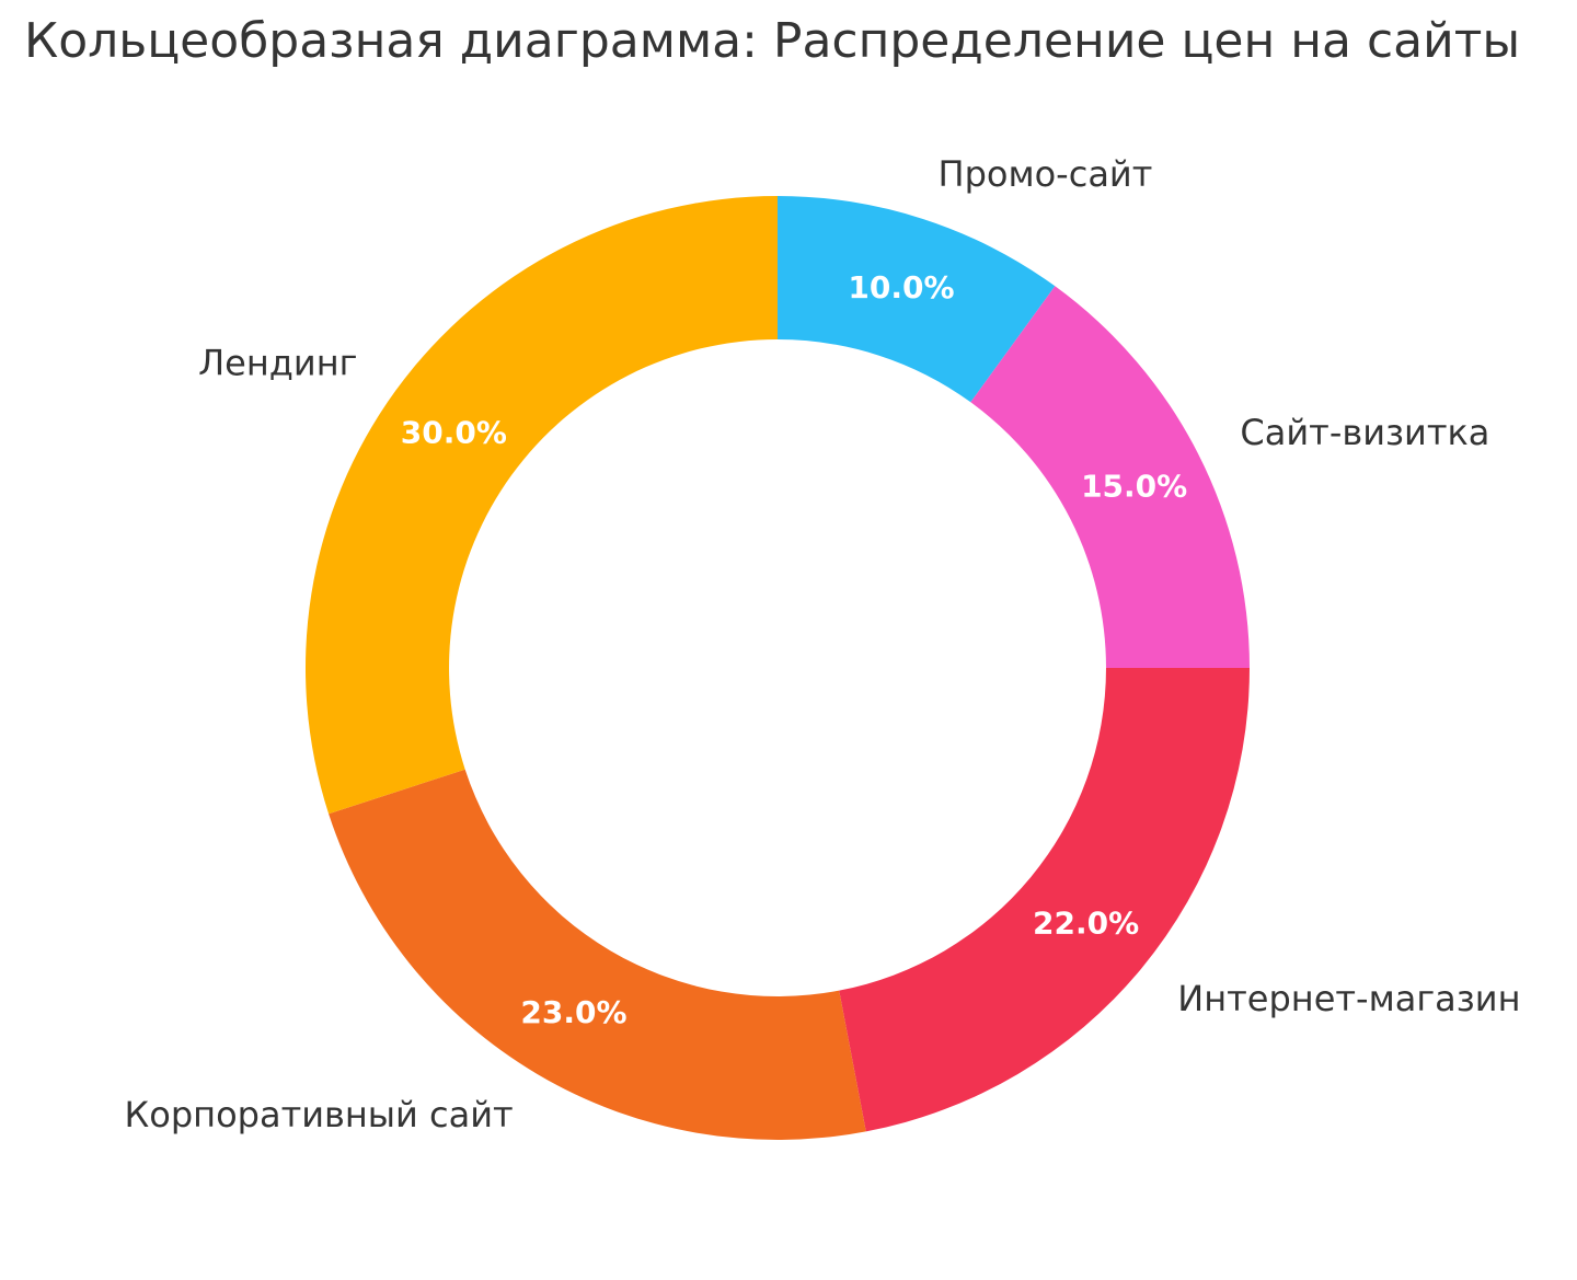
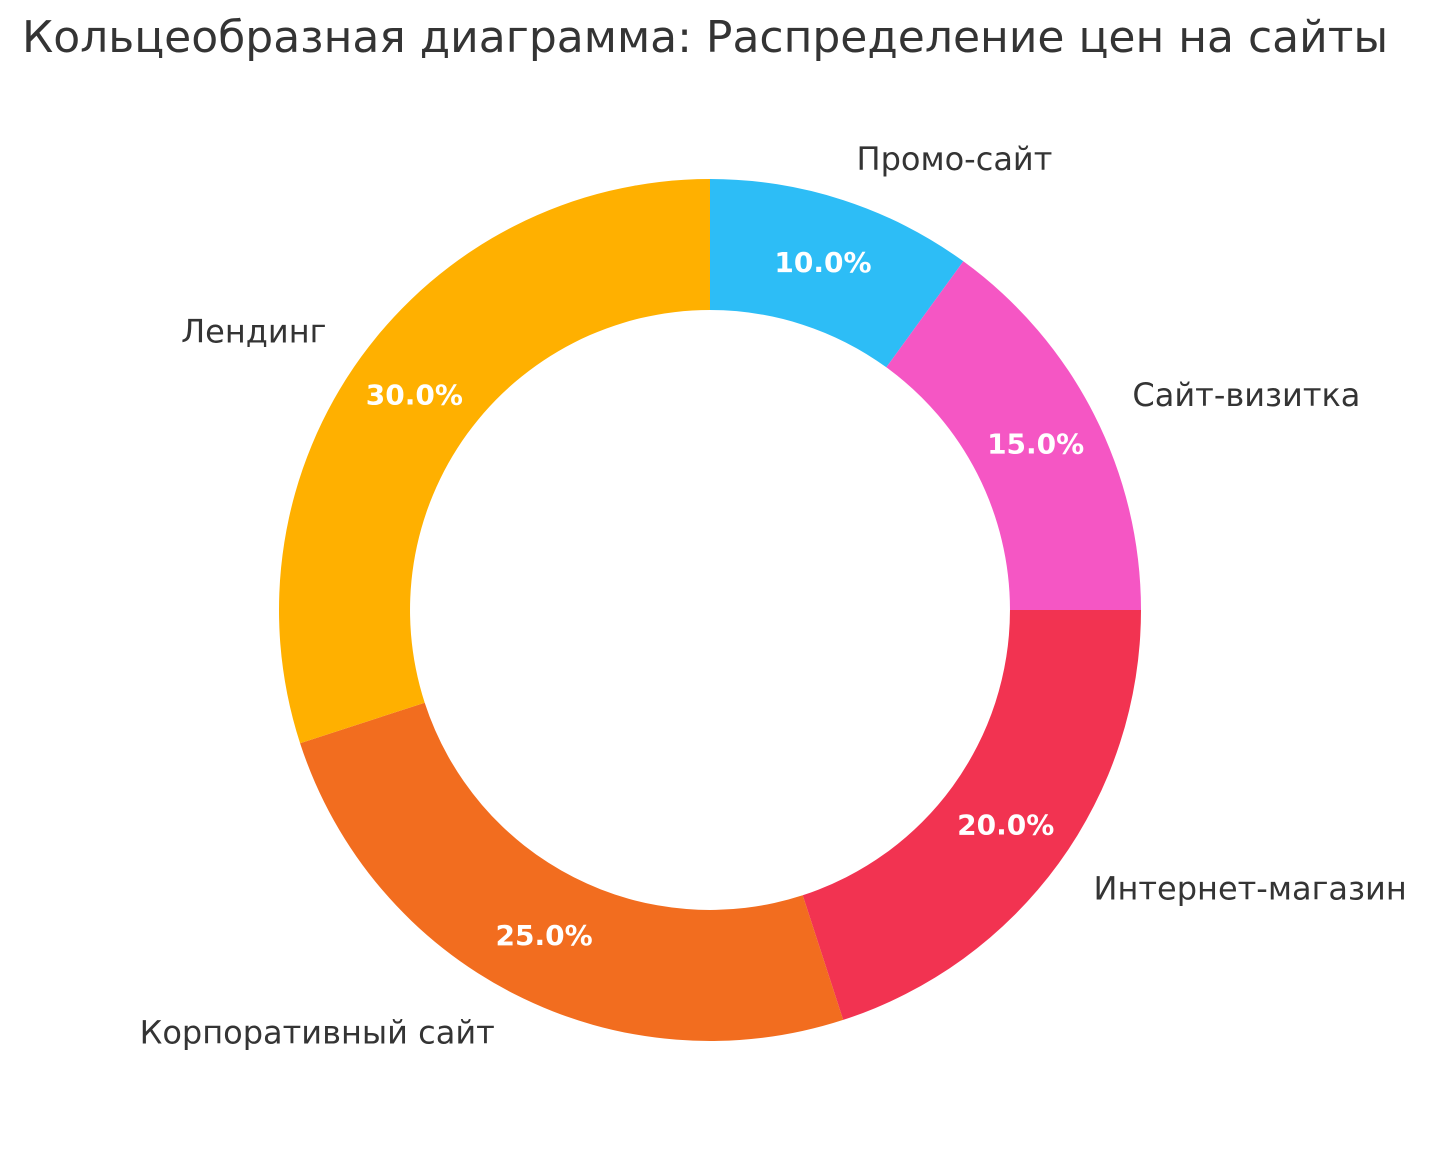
Интернет-магазин: 22.0% -> 20.0%
Корпоративный сайт: 23.0% -> 25.0%
